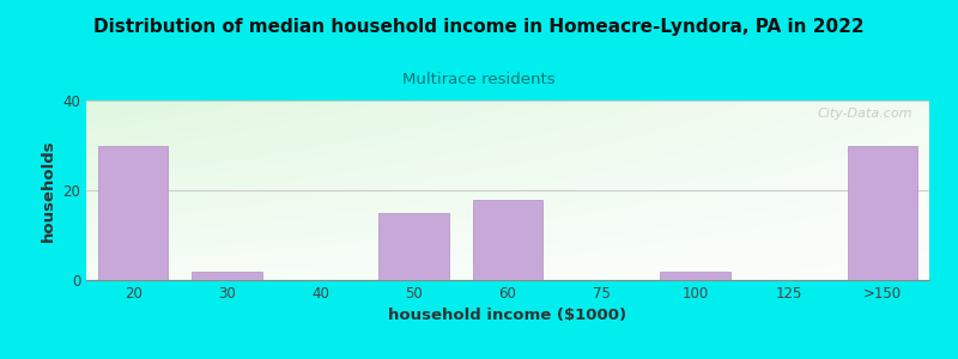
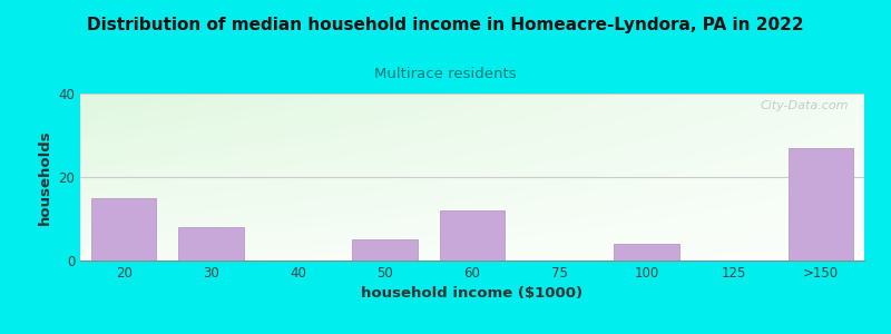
20: 30 -> 15
30: 2 -> 8
50: 15 -> 5
60: 18 -> 12
100: 2 -> 4
>150: 30 -> 27
